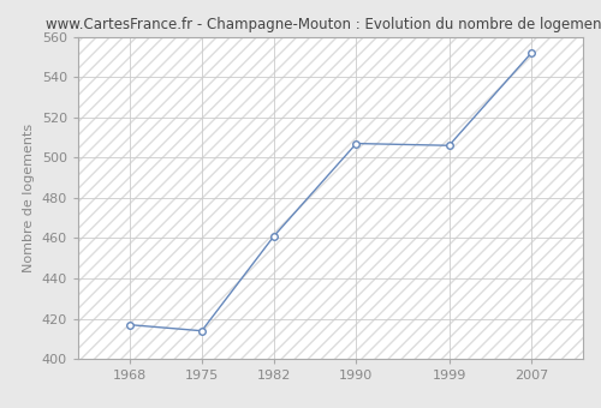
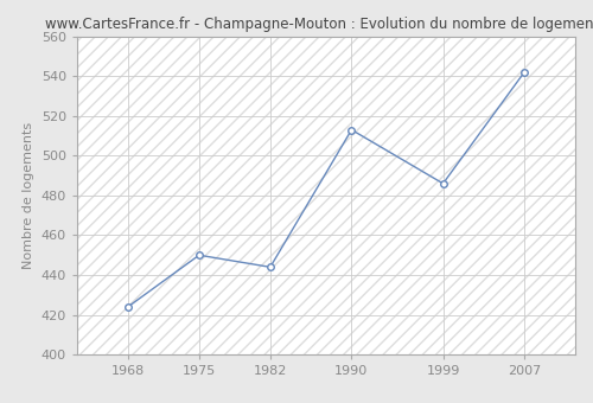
1968: 417 -> 424
1975: 414 -> 450
1982: 461 -> 444
1990: 507 -> 513
1999: 506 -> 486
2007: 552 -> 542
